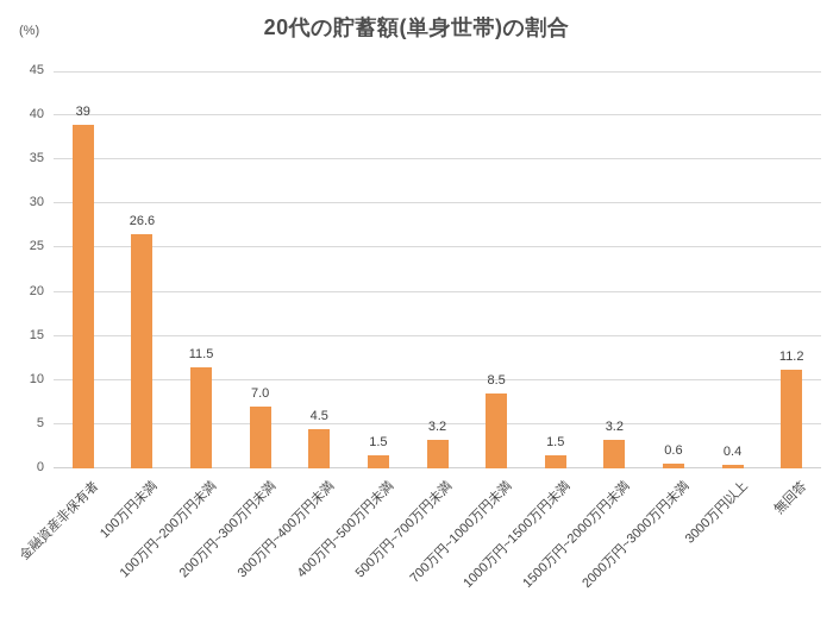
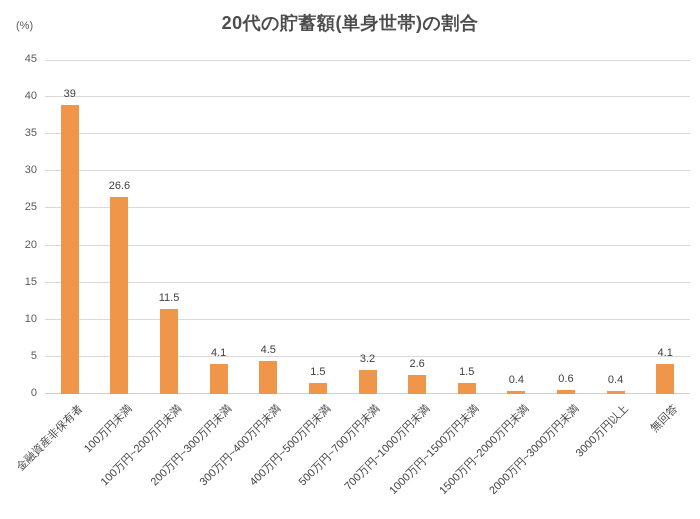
200万円~300万円未満: 7.0 -> 4.1
700万円~1000万円未満: 8.5 -> 2.6
1500万円~2000万円未満: 3.2 -> 0.4
無回答: 11.2 -> 4.1
